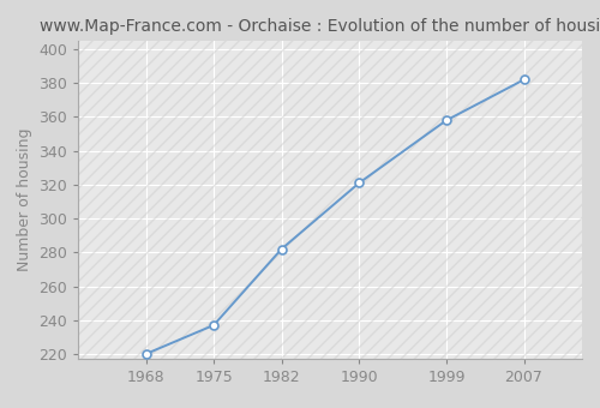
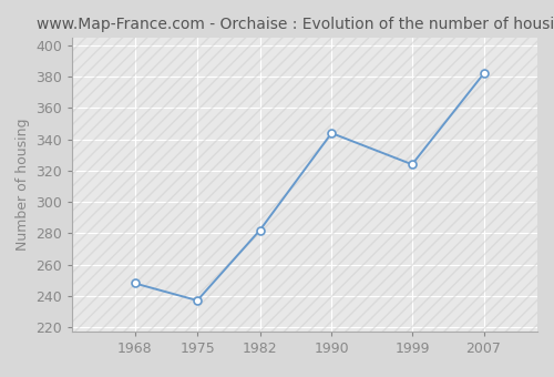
1968: 220 -> 248
1990: 321 -> 344
1999: 358 -> 324
